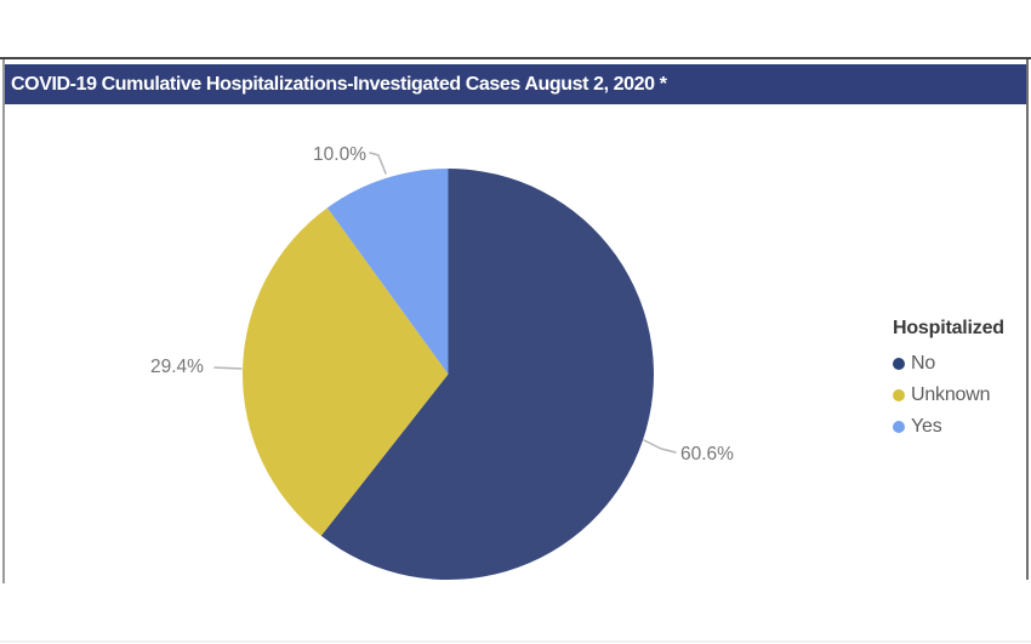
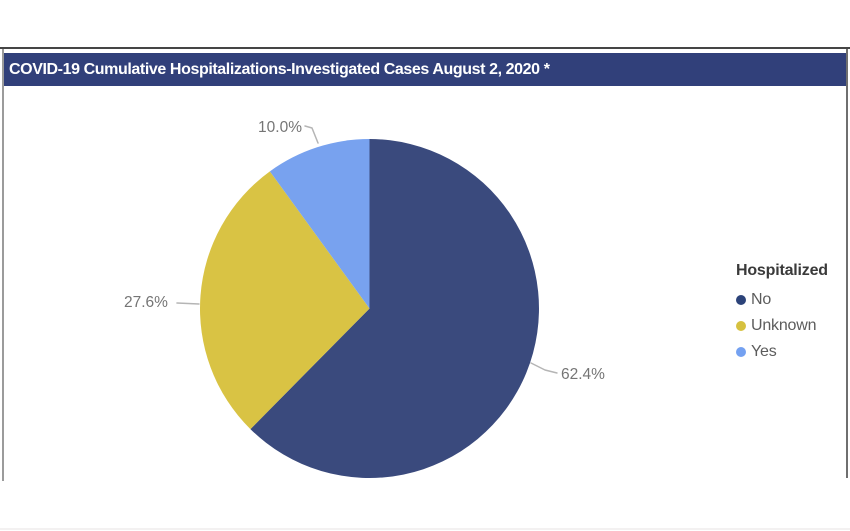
No: 60.6% -> 62.4%
Unknown: 29.4% -> 27.6%
